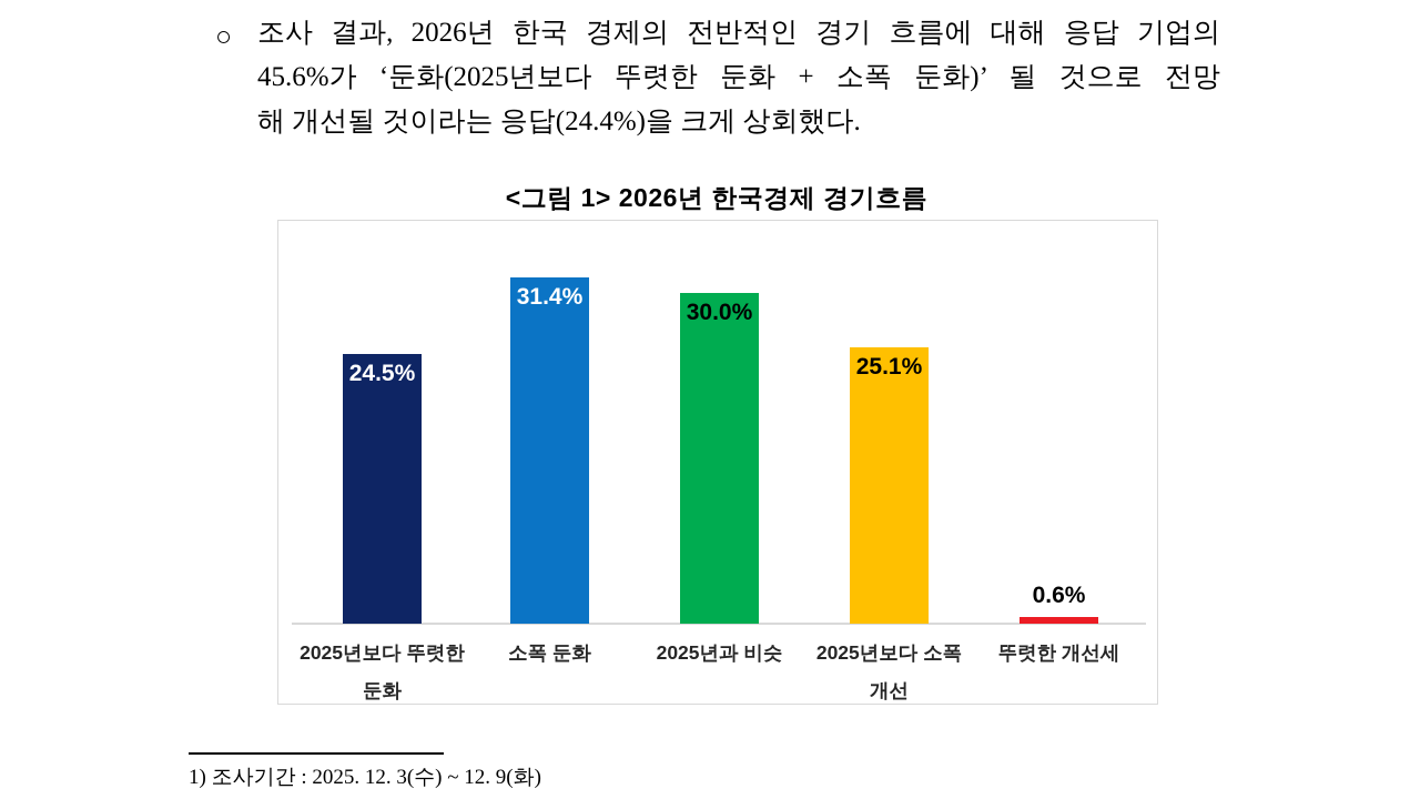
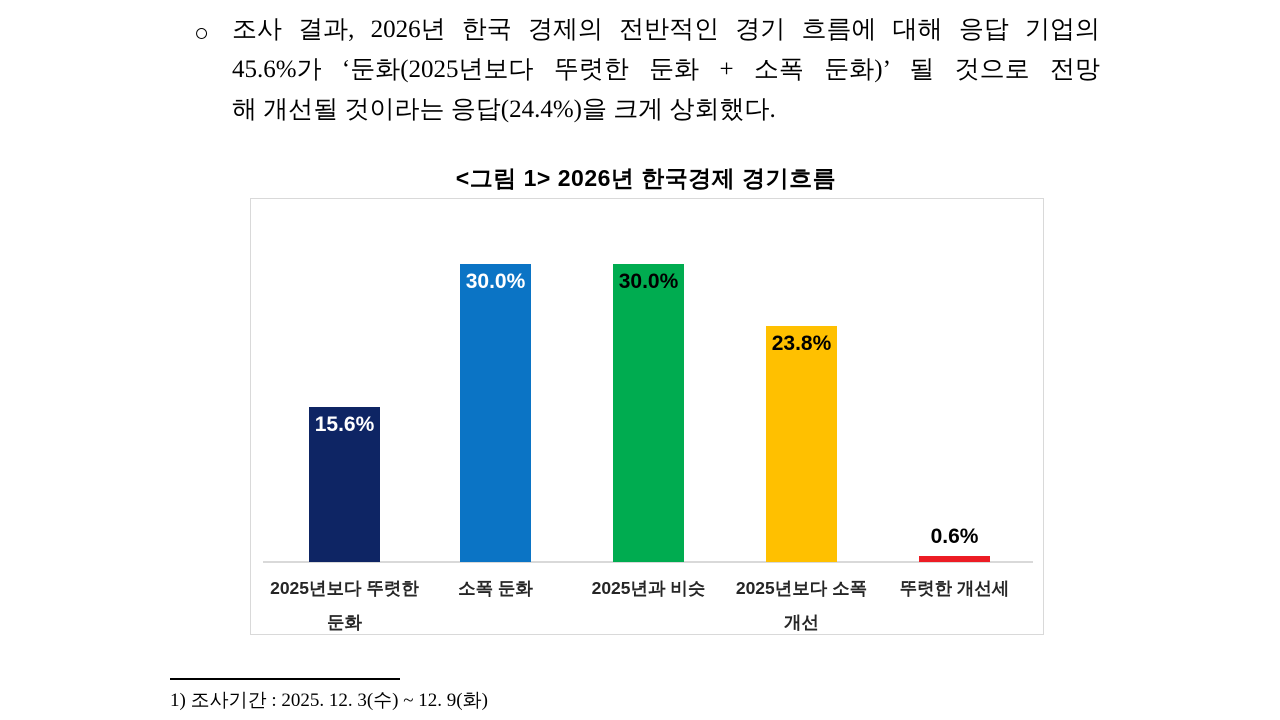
2025년보다 뚜렷한 둔화: 24.5% -> 15.6%
소폭 둔화: 31.4% -> 30.0%
2025년보다 소폭 개선: 25.1% -> 23.8%
